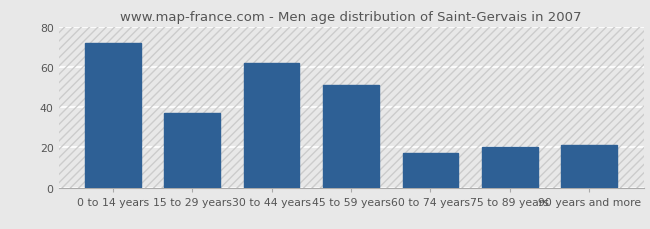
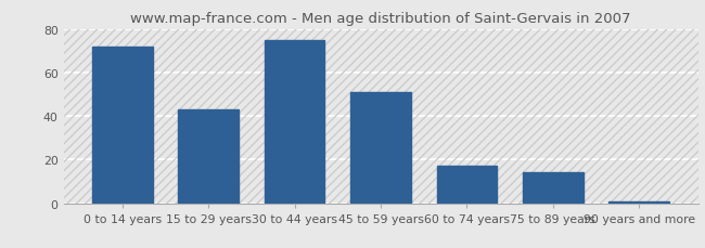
15 to 29 years: 37 -> 43
30 to 44 years: 62 -> 75
75 to 89 years: 20 -> 14
90 years and more: 21 -> 1
